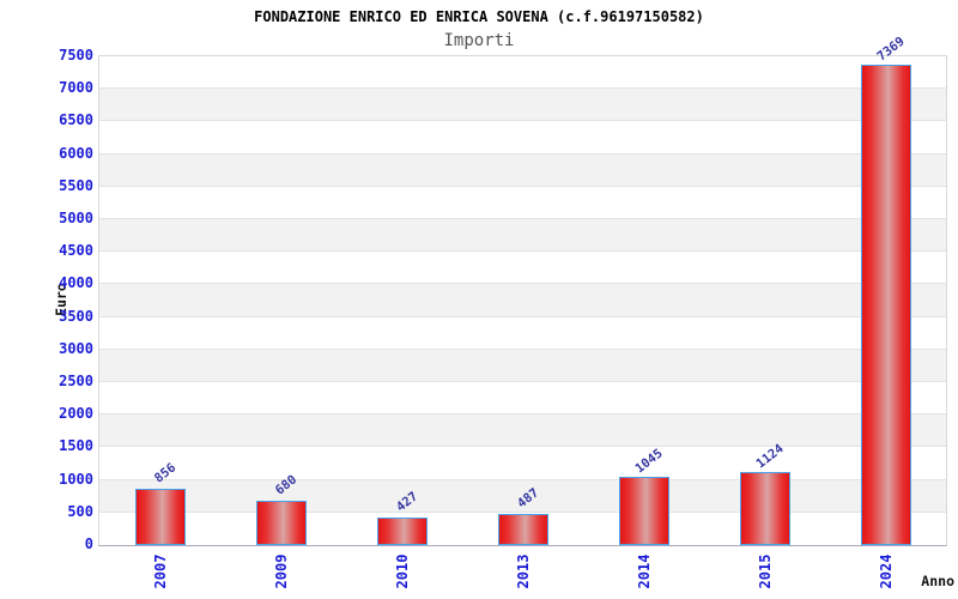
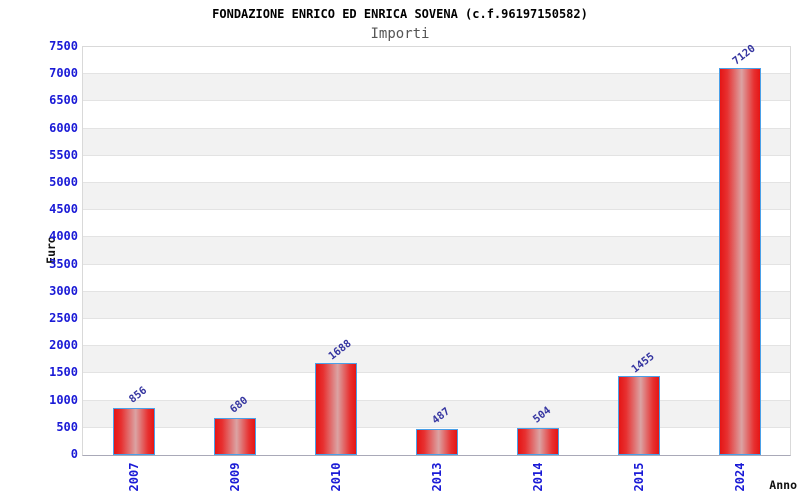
2010: 427 -> 1688
2014: 1045 -> 504
2015: 1124 -> 1455
2024: 7369 -> 7120
